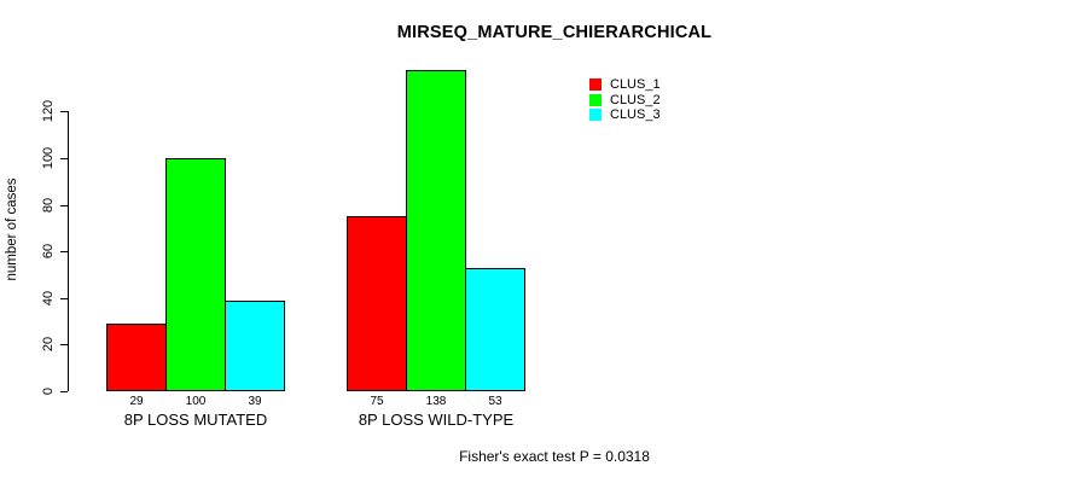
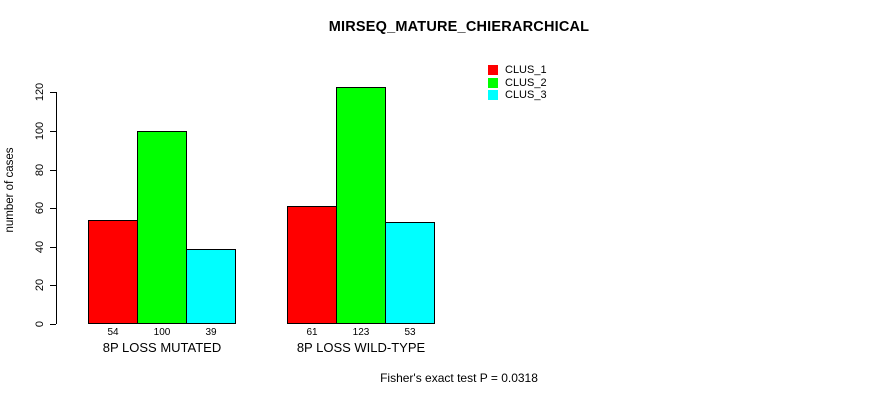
CLUS_1/8P LOSS MUTATED: 29 -> 54
CLUS_1/8P LOSS WILD-TYPE: 75 -> 61
CLUS_2/8P LOSS WILD-TYPE: 138 -> 123
